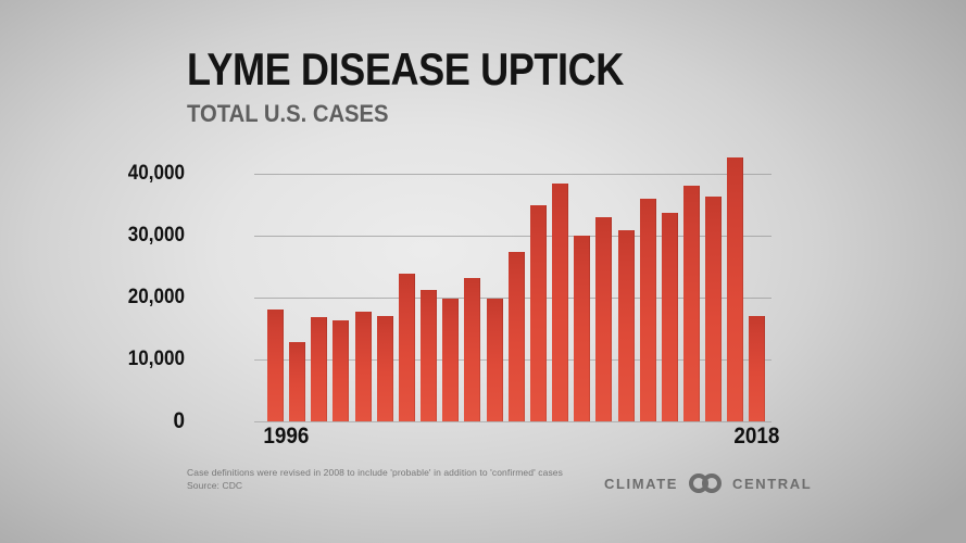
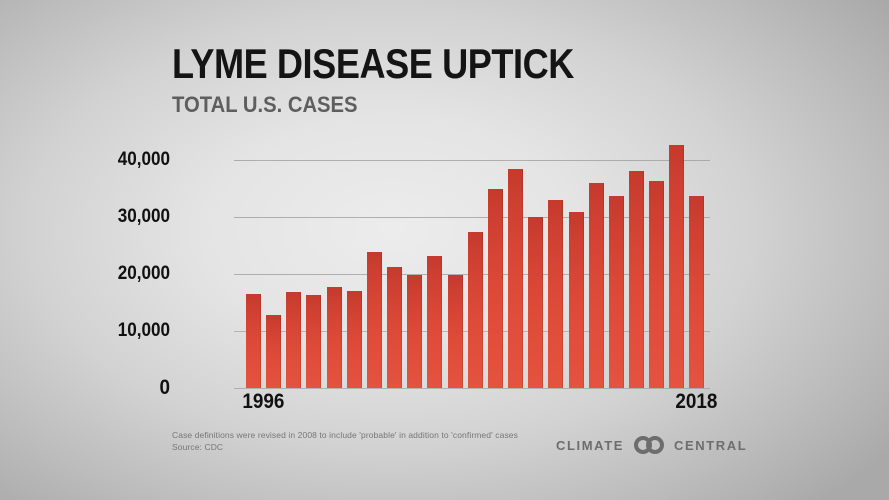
1996: 18000 -> 16000
2018: 17000 -> 34000
